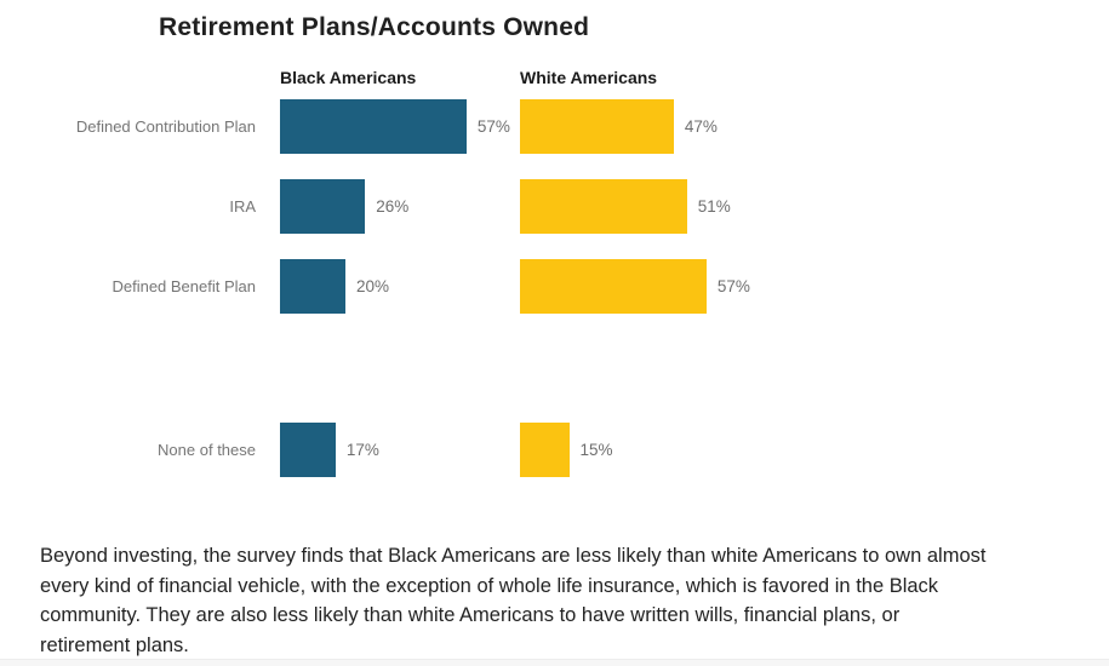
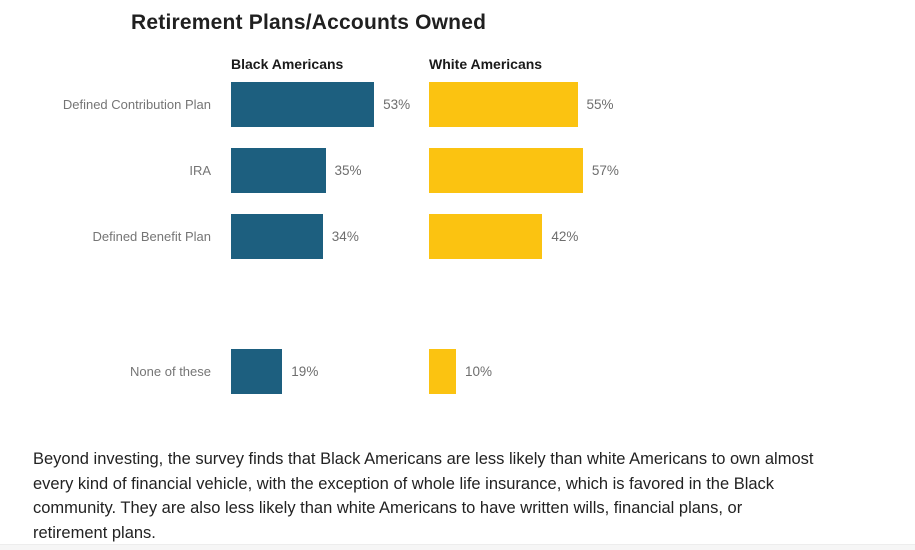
Black Americans/Defined Contribution Plan: 57% -> 53%
White Americans/Defined Contribution Plan: 47% -> 55%
Black Americans/IRA: 26% -> 35%
White Americans/IRA: 51% -> 57%
Black Americans/Defined Benefit Plan: 20% -> 34%
White Americans/Defined Benefit Plan: 57% -> 42%
Black Americans/None of these: 17% -> 19%
White Americans/None of these: 15% -> 10%
